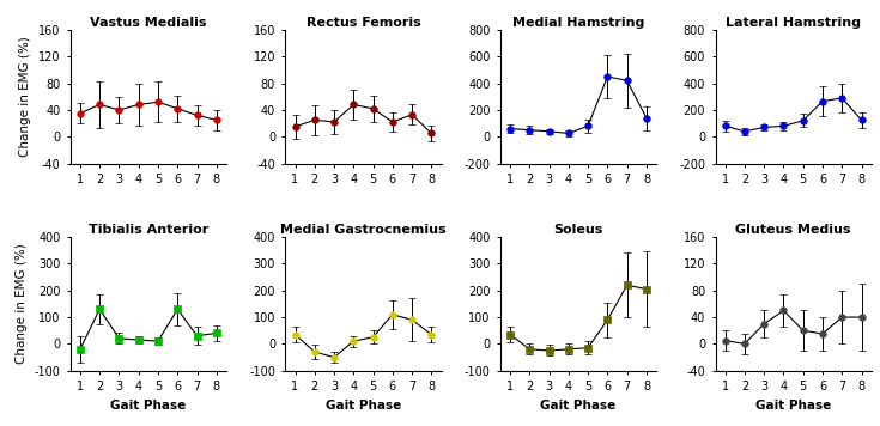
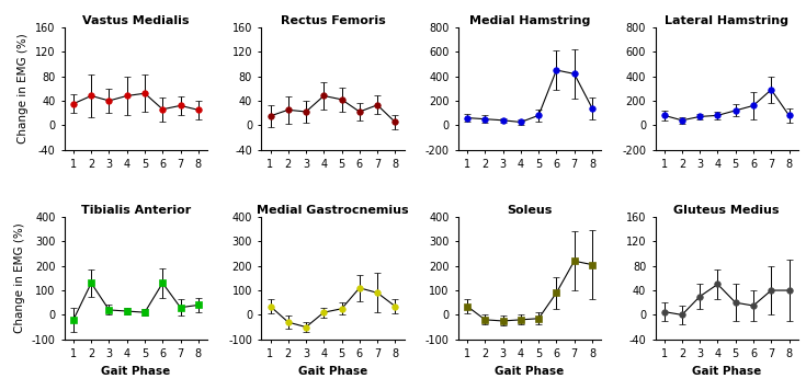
Vastus Medialis/6: 42 -> 26
Lateral Hamstring/6: 260 -> 160
Lateral Hamstring/8: 120 -> 80
